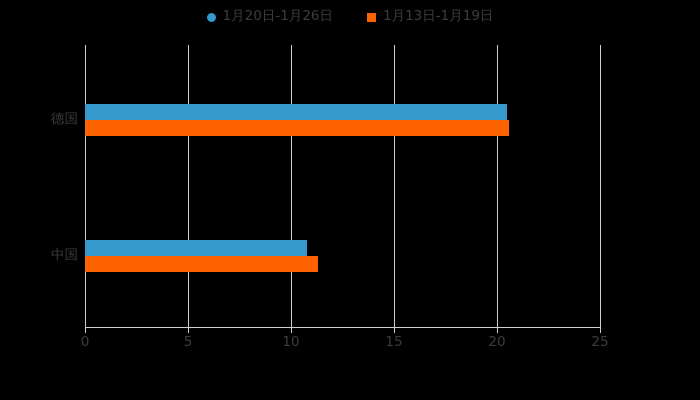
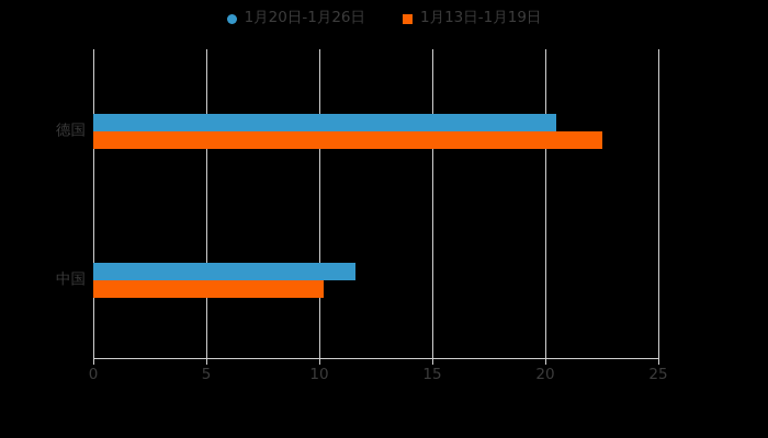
1月13日-1月19日/德国: 20.6 -> 22.5
1月20日-1月26日/中国: 10.8 -> 11.6
1月13日-1月19日/中国: 11.3 -> 10.2
